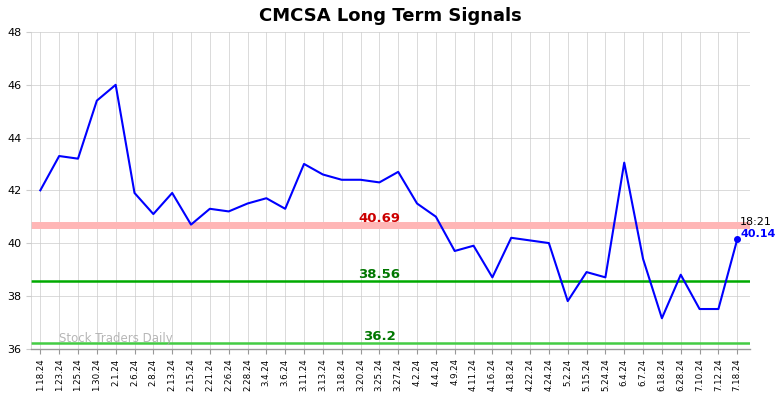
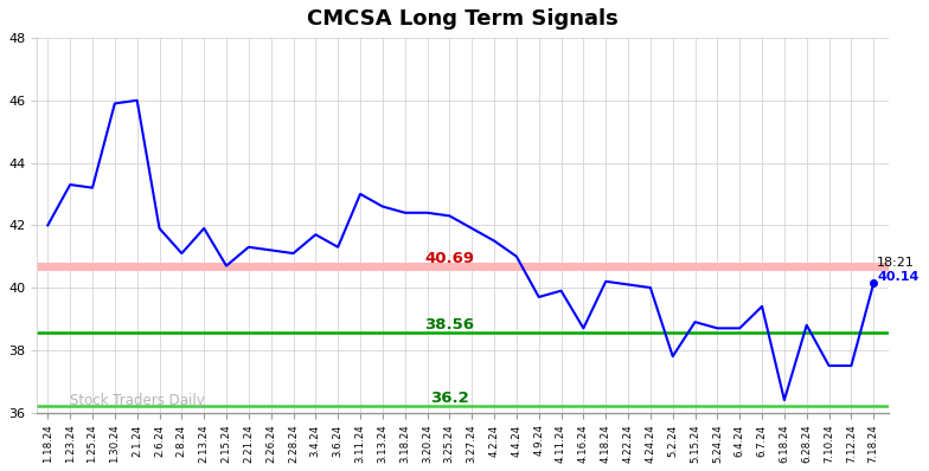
1.30.24: 45.40 -> 45.90
2.28.24: 41.50 -> 41.10
3.27.24: 42.70 -> 41.90
6.4.24: 43.05 -> 38.70
6.18.24: 37.15 -> 36.40
